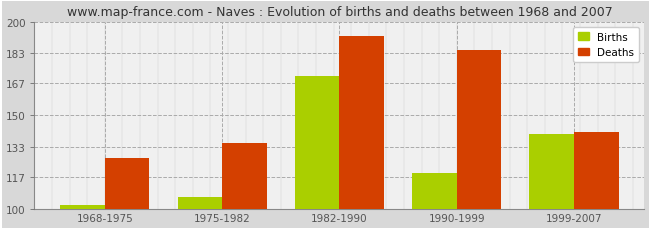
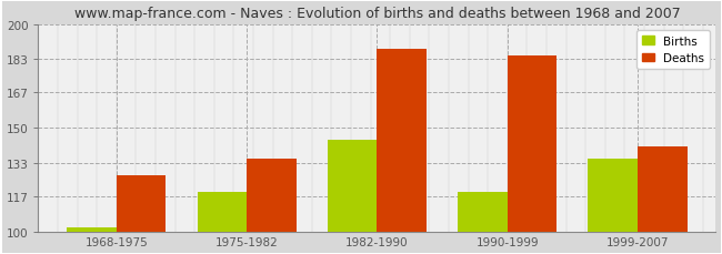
Births/1975-1982: 106 -> 119
Births/1982-1990: 171 -> 144
Deaths/1982-1990: 192 -> 188
Births/1999-2007: 140 -> 135
